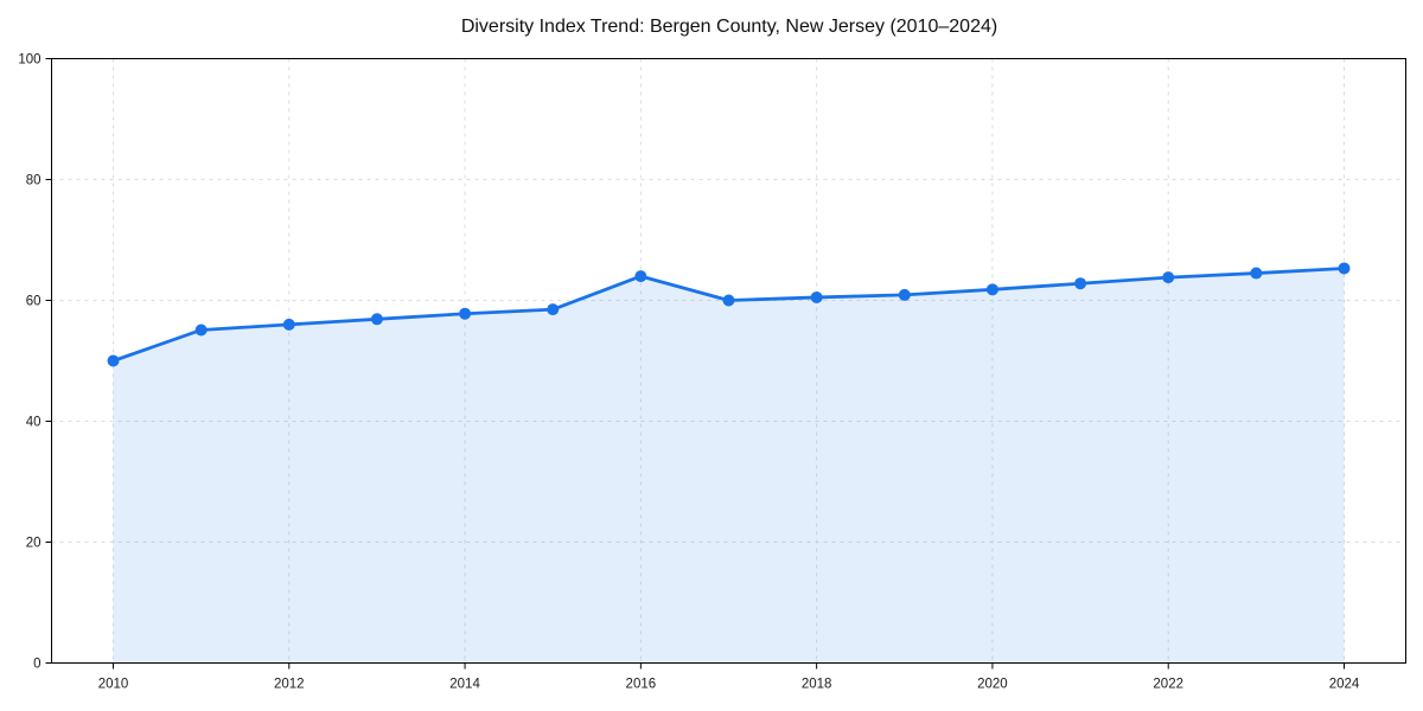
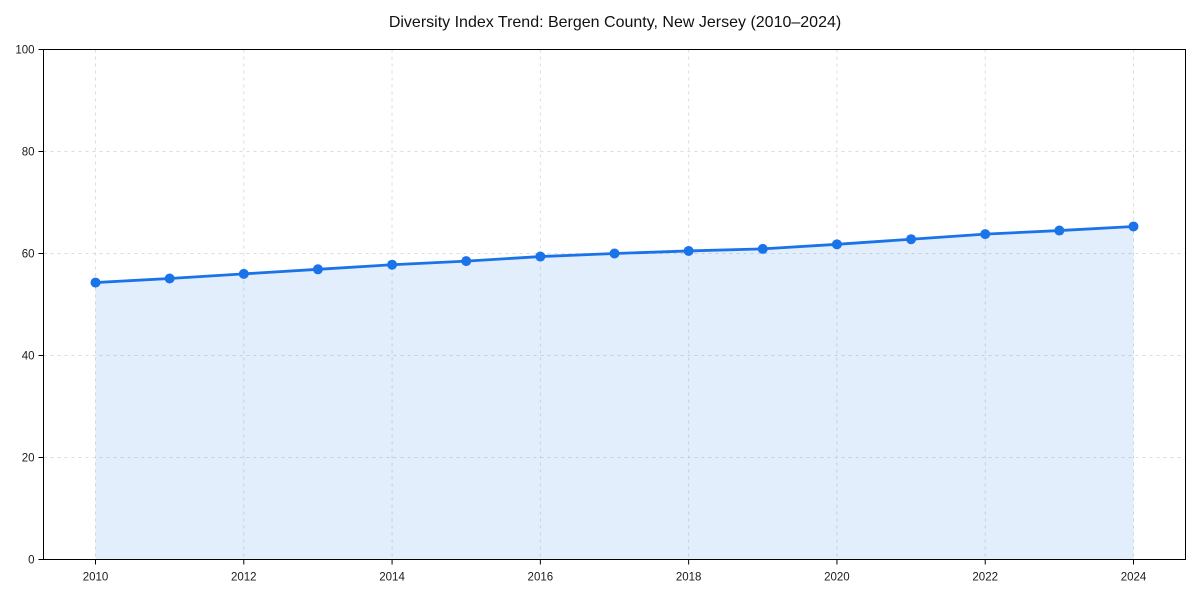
2010: 50 -> 54
2016: 64 -> 59
